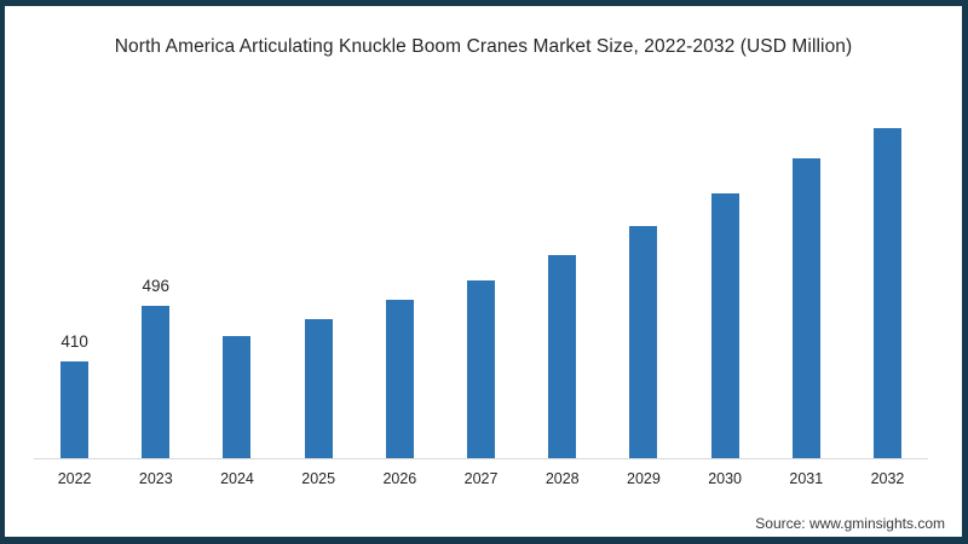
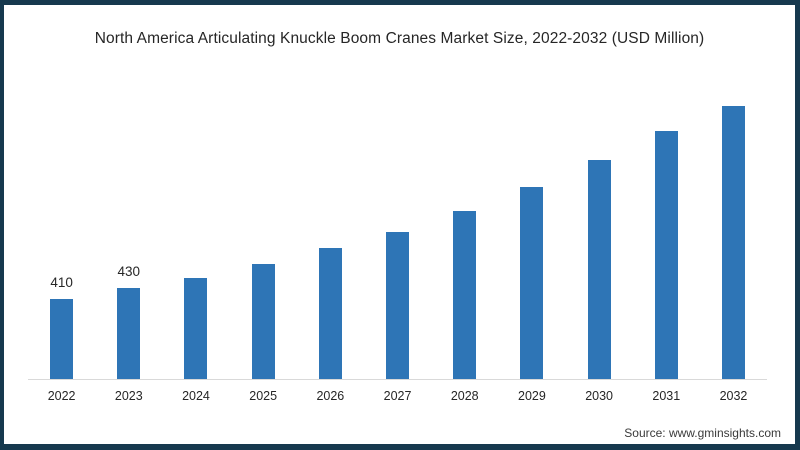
2023: 496 -> 430
